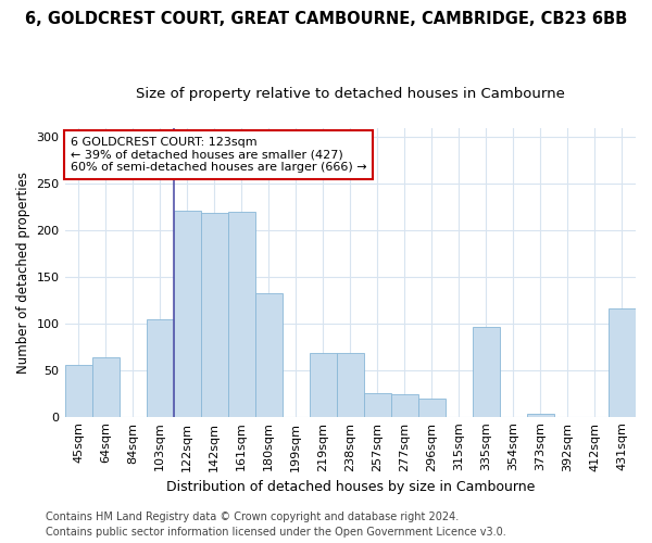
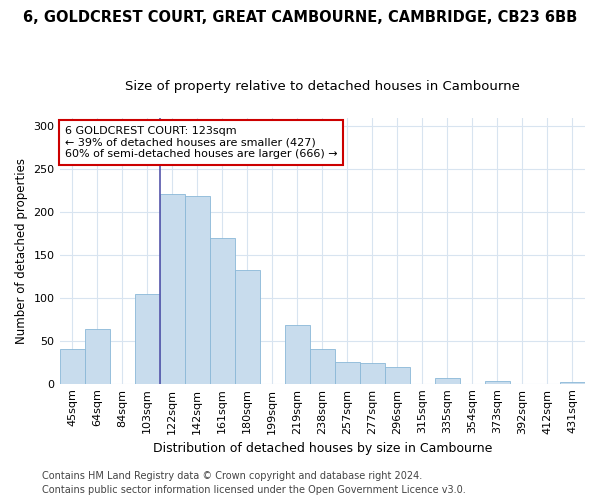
45sqm: 56 -> 40
161sqm: 220 -> 170
238sqm: 68 -> 40
335sqm: 96 -> 7
431sqm: 116 -> 2
